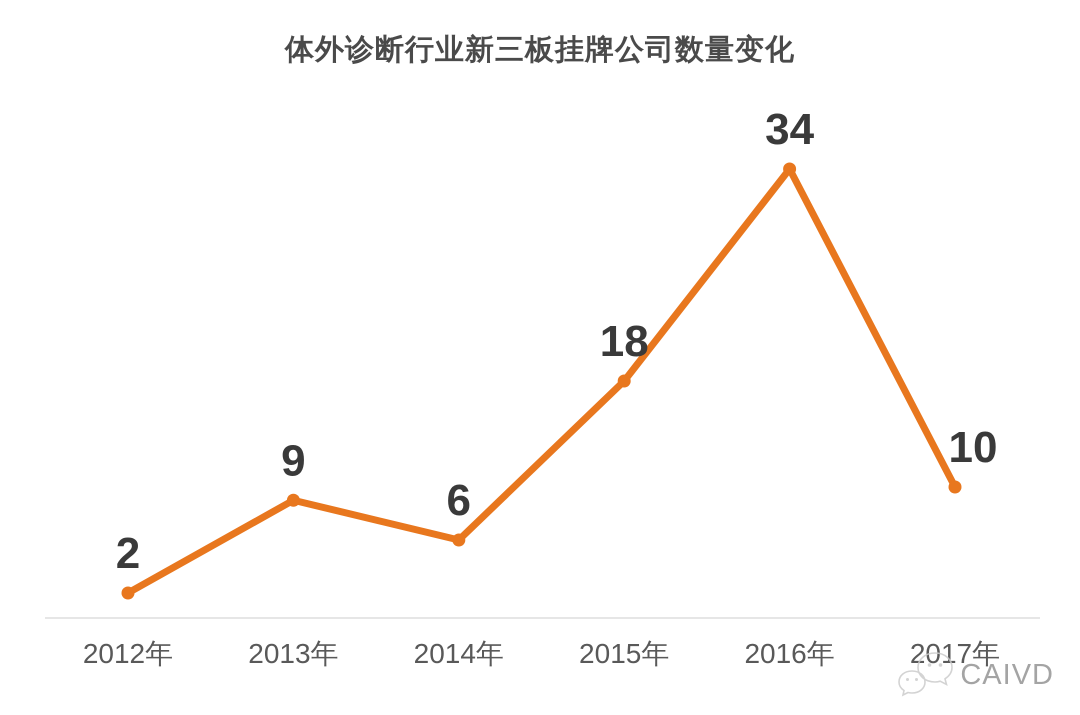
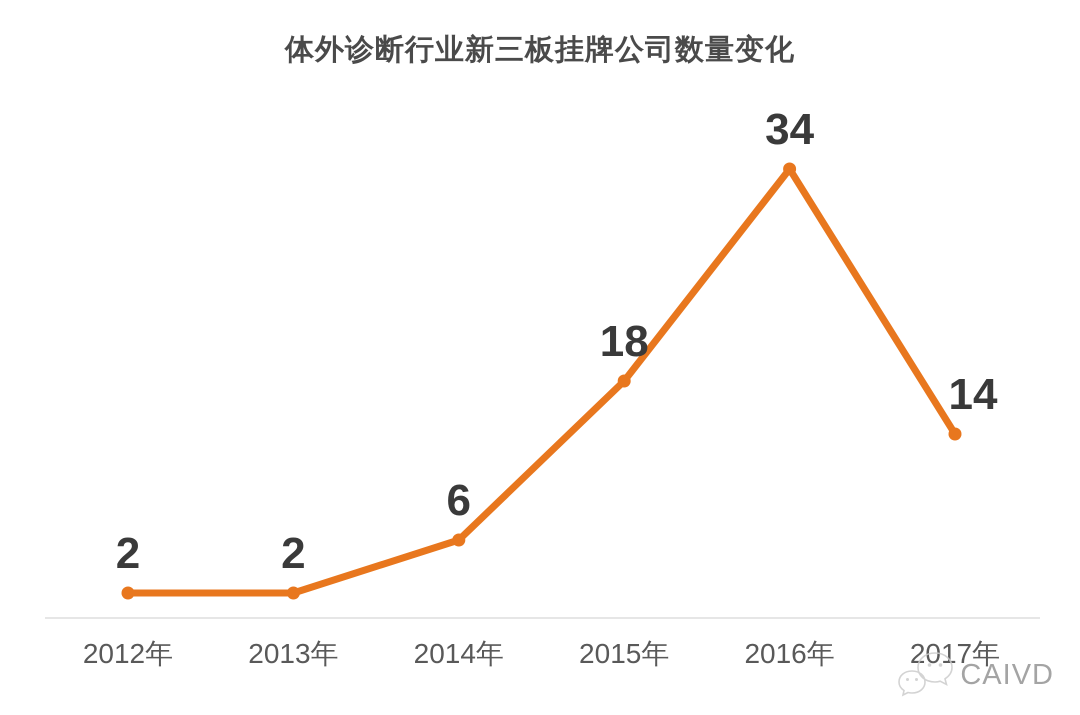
2013年: 9 -> 2
2017年: 10 -> 14
